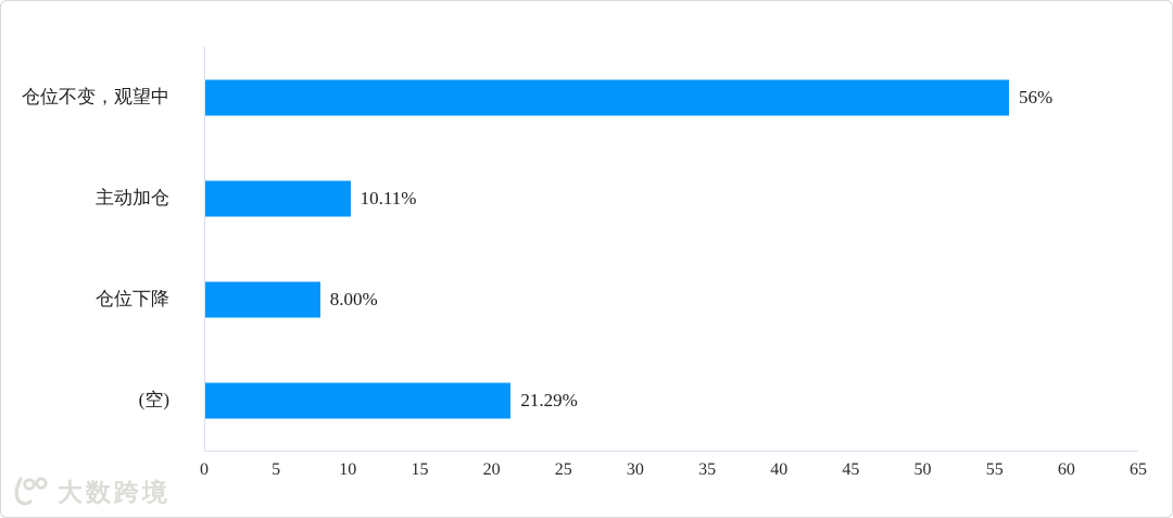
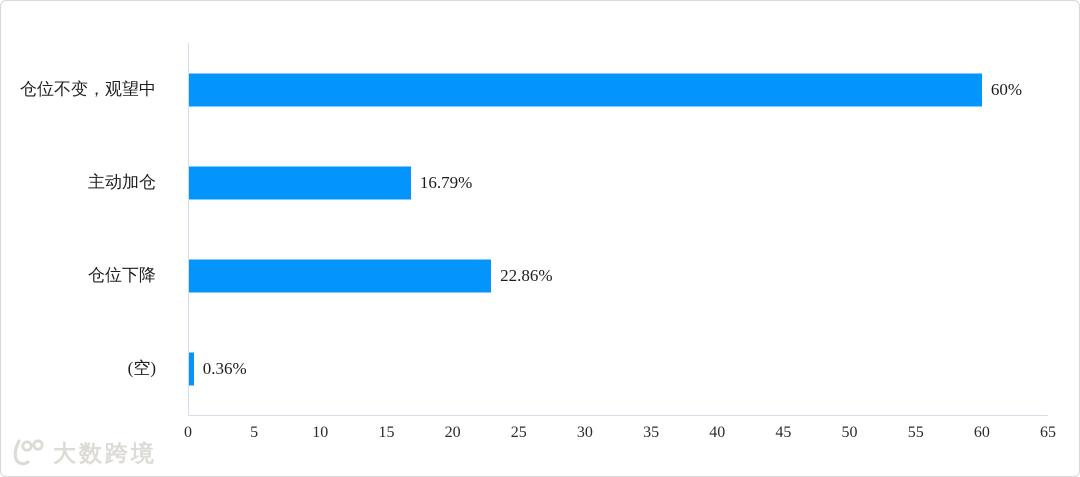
仓位不变，观望中: 56% -> 60%
主动加仓: 10.11% -> 16.79%
仓位下降: 8.00% -> 22.86%
(空): 21.29% -> 0.36%
